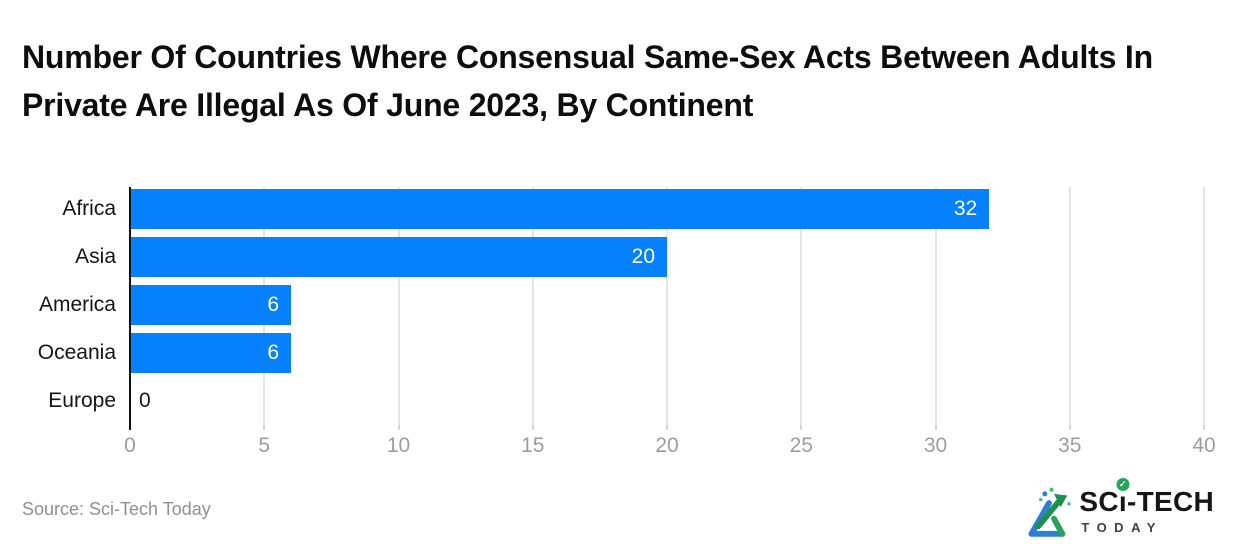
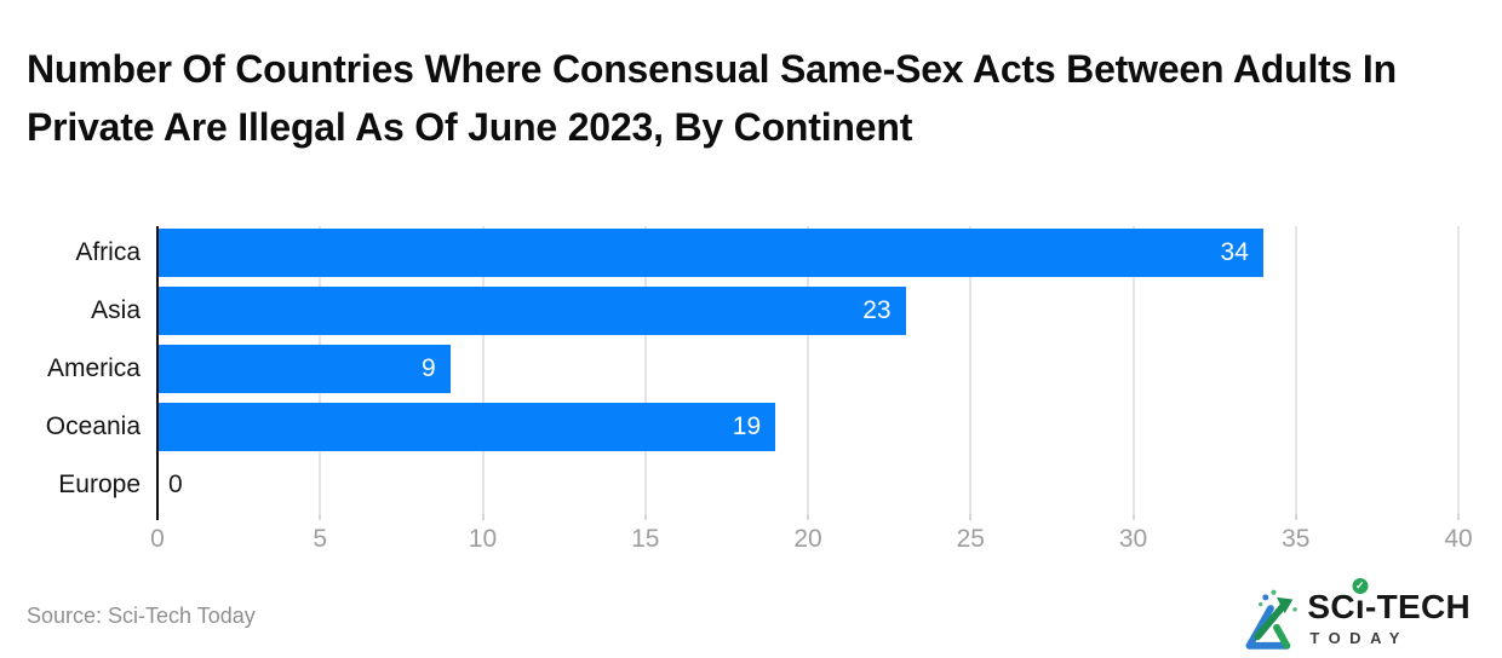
Africa: 32 -> 34
Asia: 20 -> 23
America: 6 -> 9
Oceania: 6 -> 19
